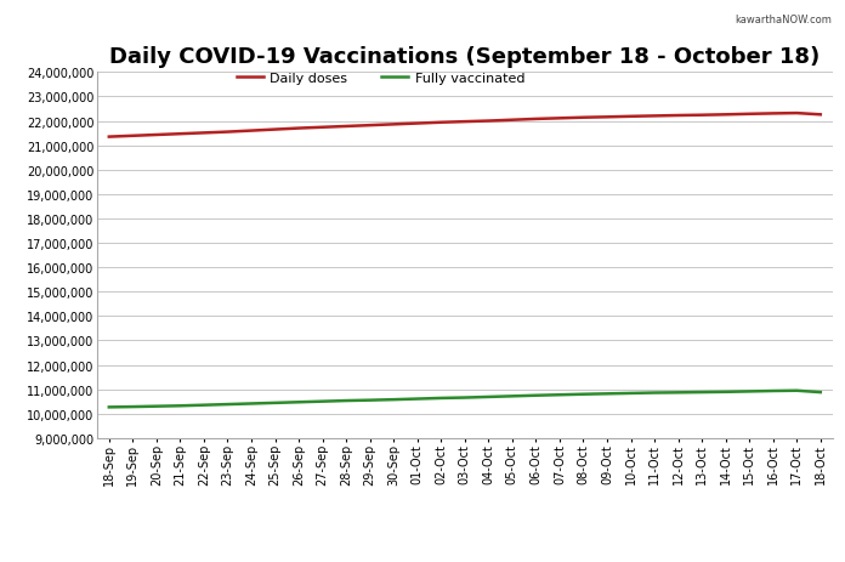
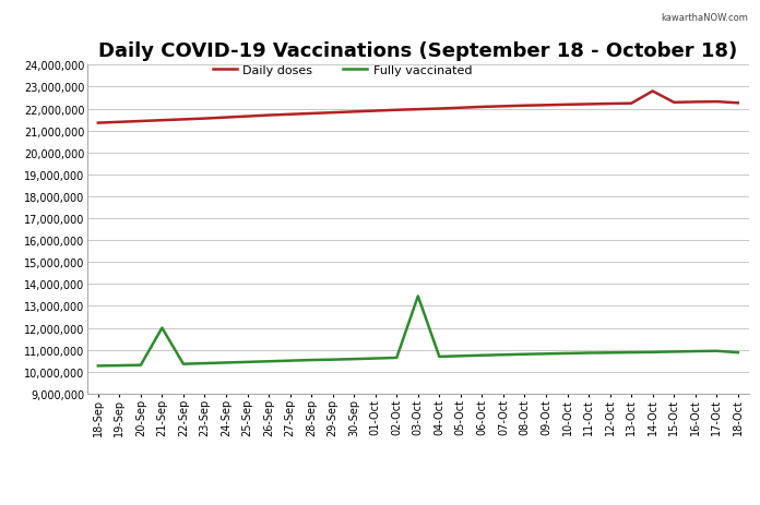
Fully vaccinated/21-Sep: 10,320,000 -> 12,000,000
Fully vaccinated/03-Oct: 10,660,000 -> 13,450,000
Daily doses/14-Oct: 22,260,000 -> 22,800,000
